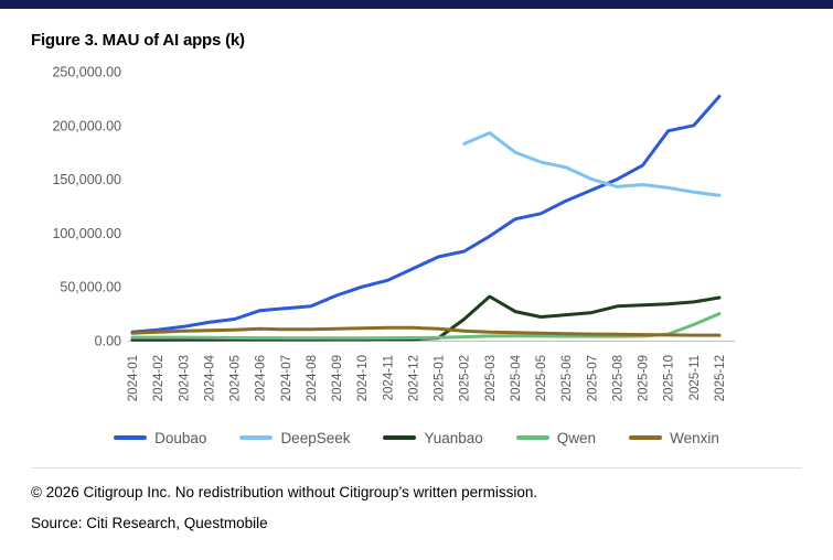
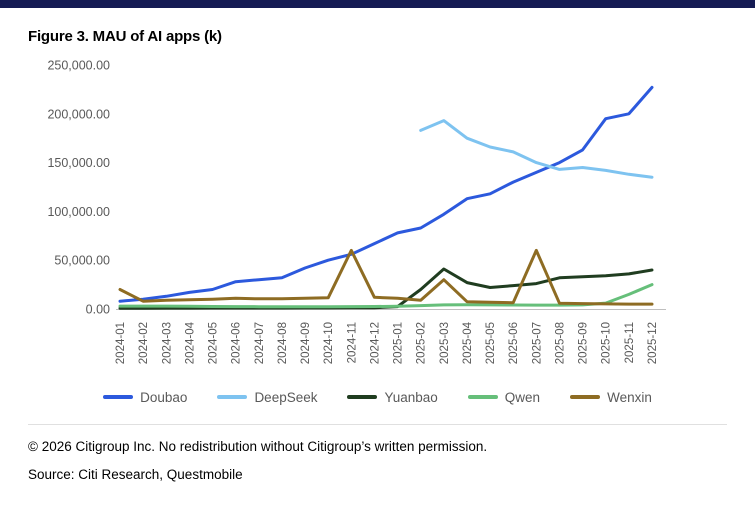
Wenxin/2024-01: 10000 -> 20000
Wenxin/2024-11: 10000 -> 60000
Wenxin/2025-03: 10000 -> 30000
Wenxin/2025-07: 10000 -> 60000
